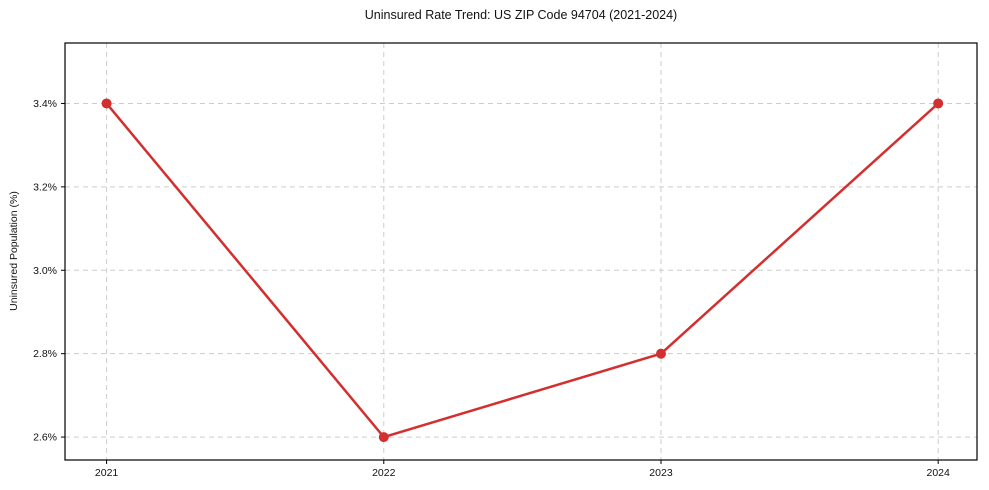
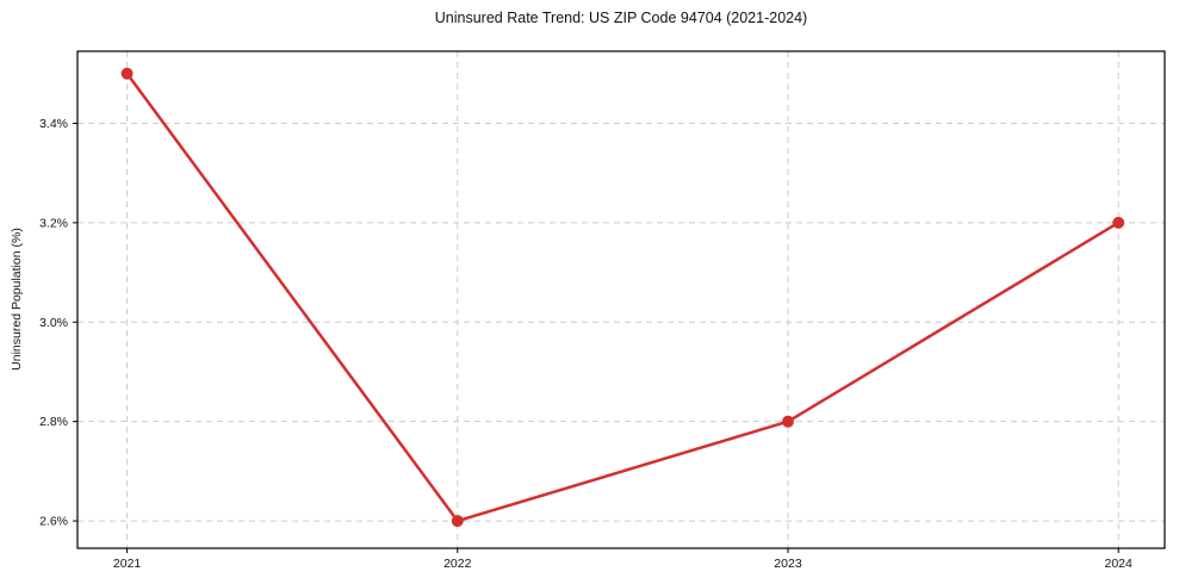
2021: 3.4% -> 3.5%
2024: 3.4% -> 3.2%
